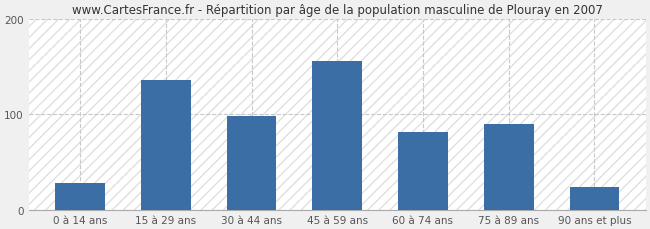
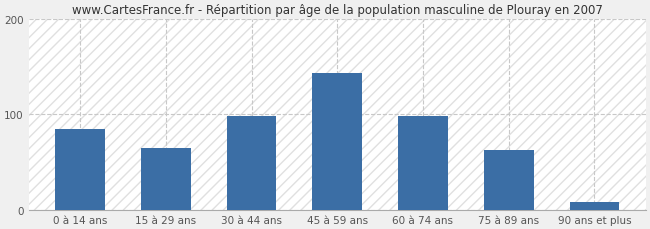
0 à 14 ans: 28 -> 85
15 à 29 ans: 136 -> 65
45 à 59 ans: 156 -> 143
60 à 74 ans: 82 -> 98
75 à 89 ans: 90 -> 63
90 ans et plus: 24 -> 8
